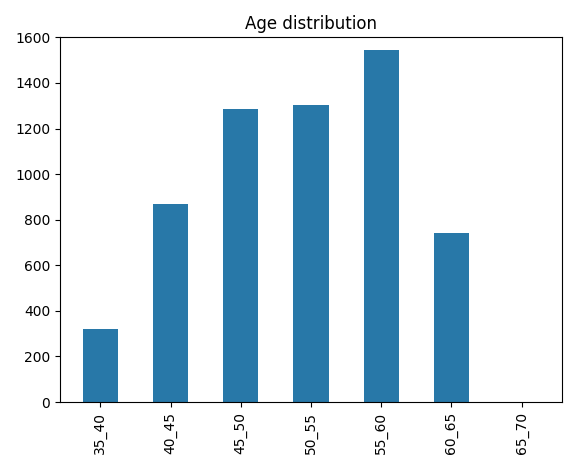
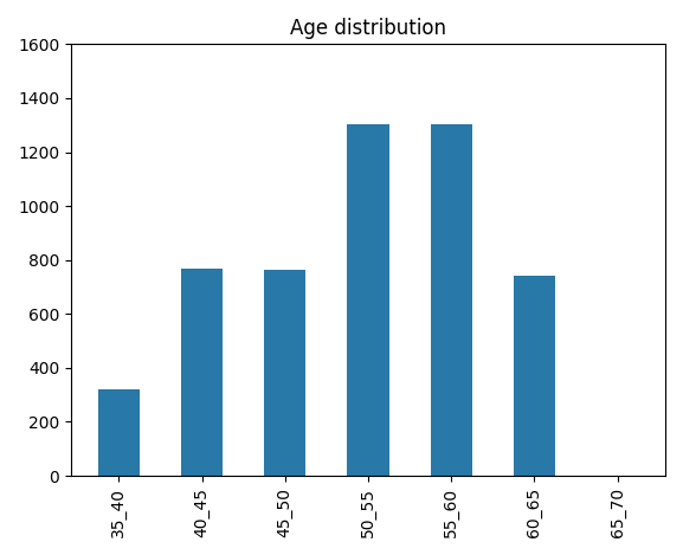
40_45: 868 -> 770
45_50: 1285 -> 765
55_60: 1543 -> 1305
